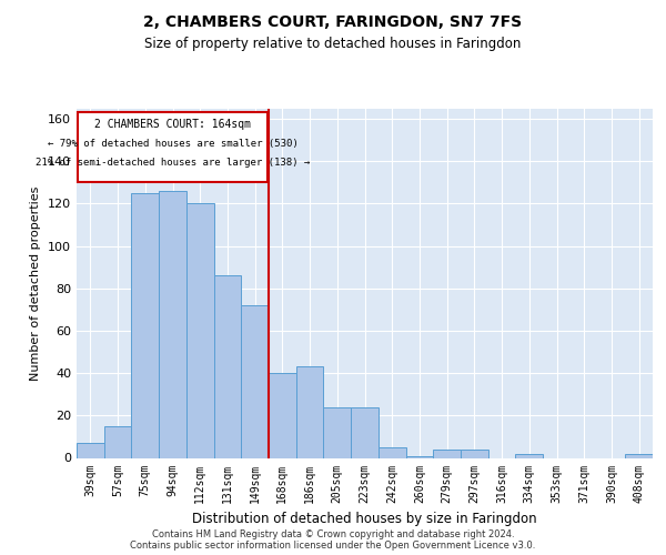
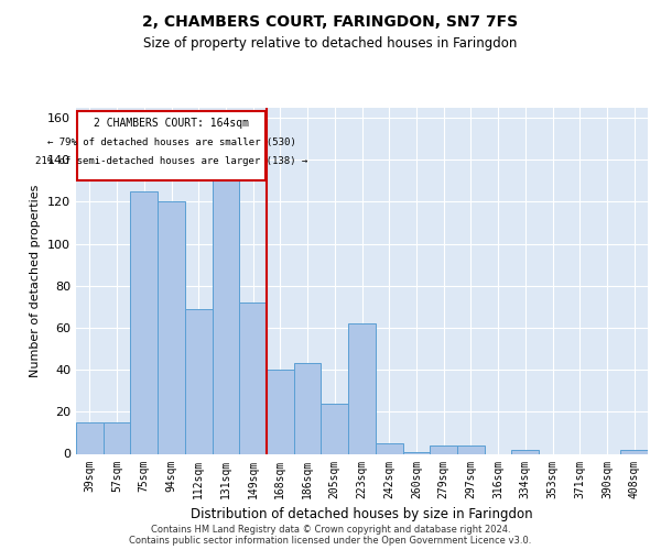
39sqm: 7 -> 15
94sqm: 126 -> 120
112sqm: 120 -> 69
131sqm: 86 -> 131
223sqm: 24 -> 62
